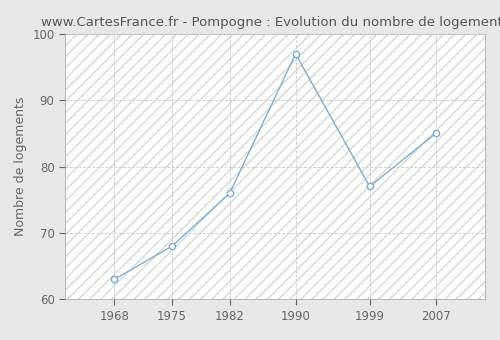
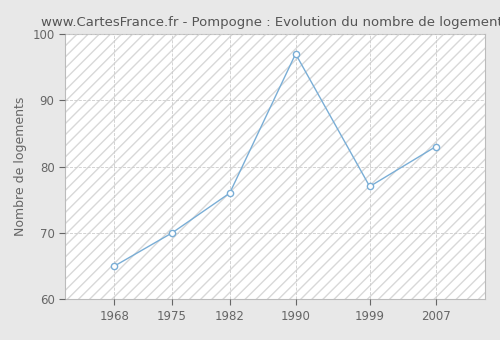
1968: 63 -> 65
1975: 68 -> 70
2007: 85 -> 83
